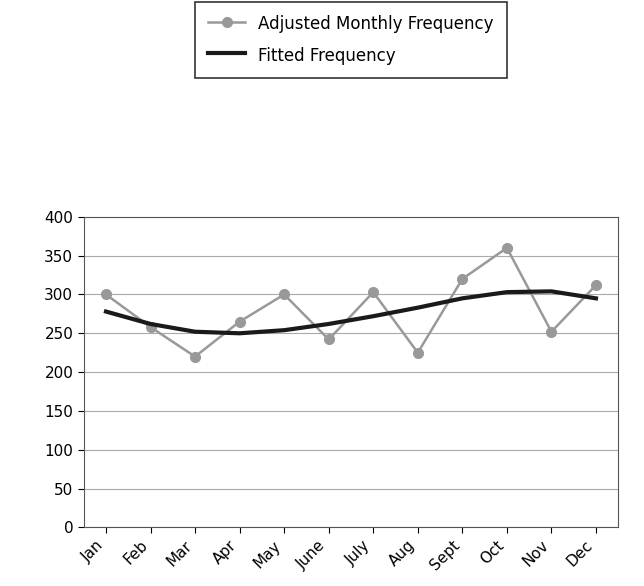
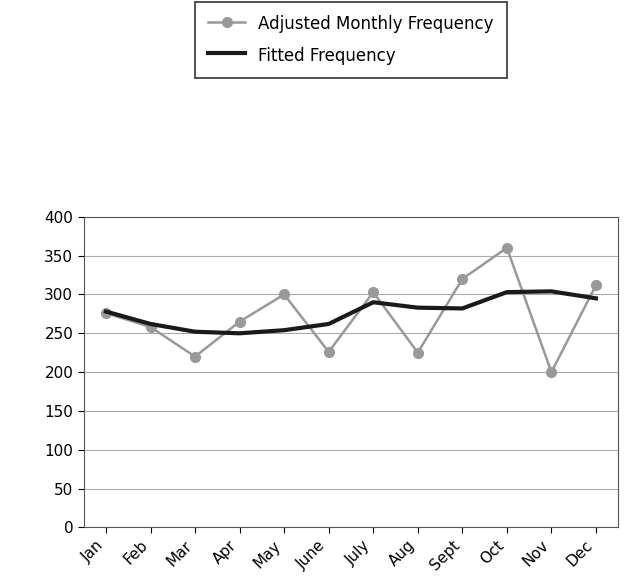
Adjusted Monthly Frequency/Jan: 300 -> 276
Adjusted Monthly Frequency/June: 242 -> 226
Fitted Frequency/July: 272 -> 290
Fitted Frequency/Sept: 295 -> 282
Adjusted Monthly Frequency/Nov: 252 -> 200
